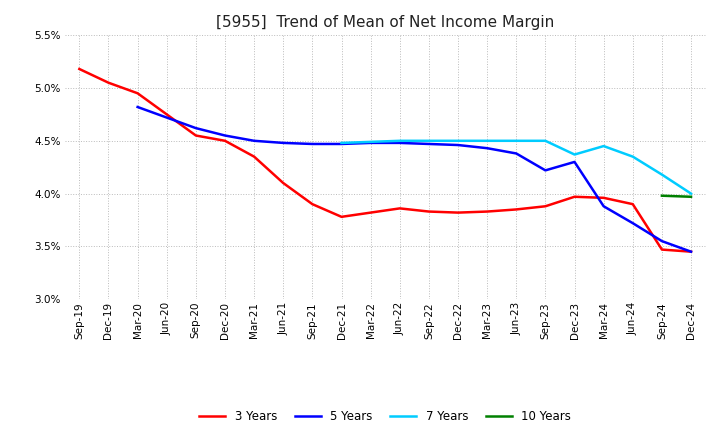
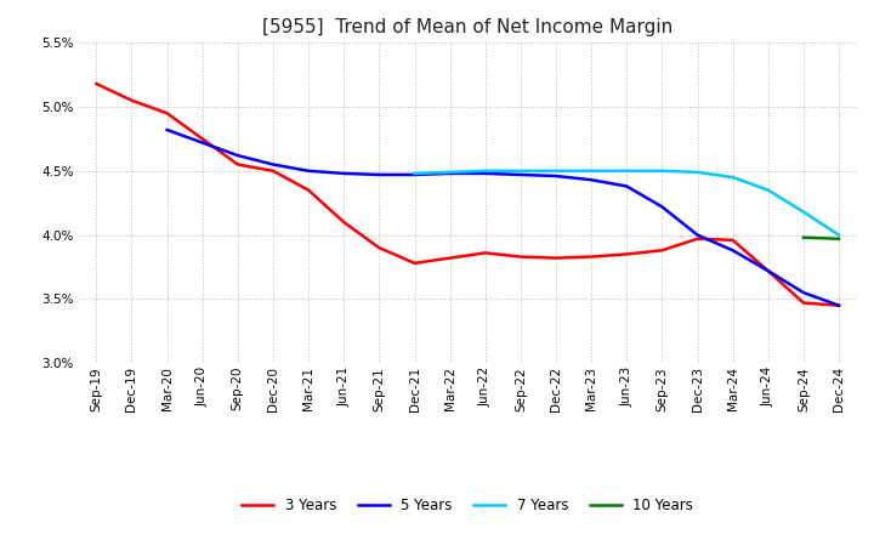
5 Years/Dec-23: 4.30% -> 4.00%
7 Years/Dec-23: 4.37% -> 4.49%
3 Years/Jun-24: 3.90% -> 3.72%
